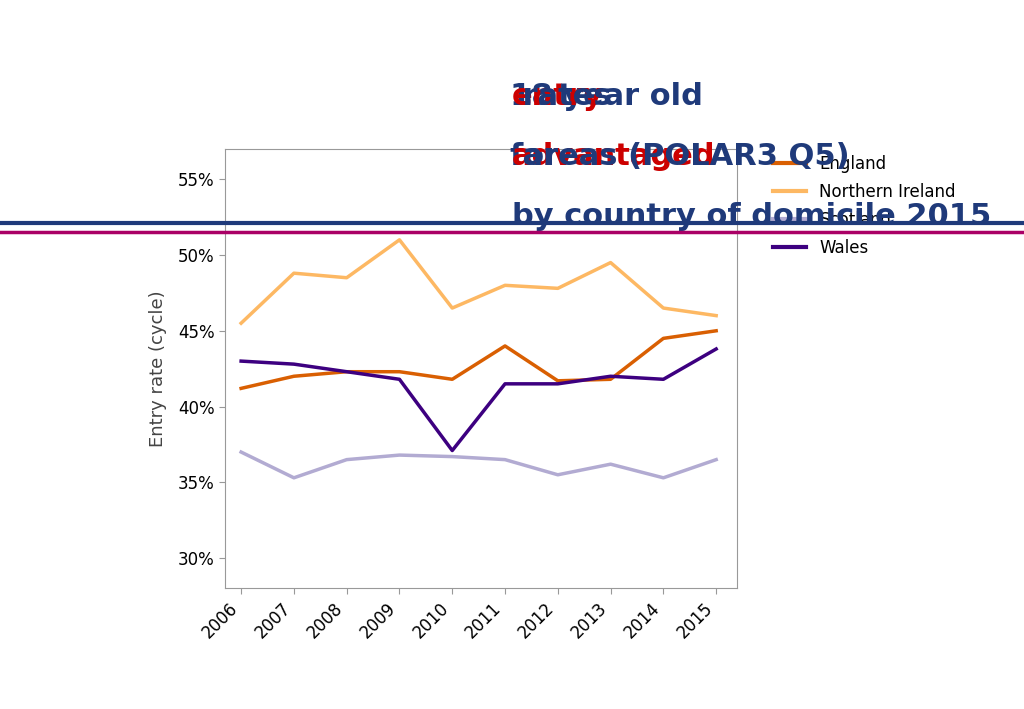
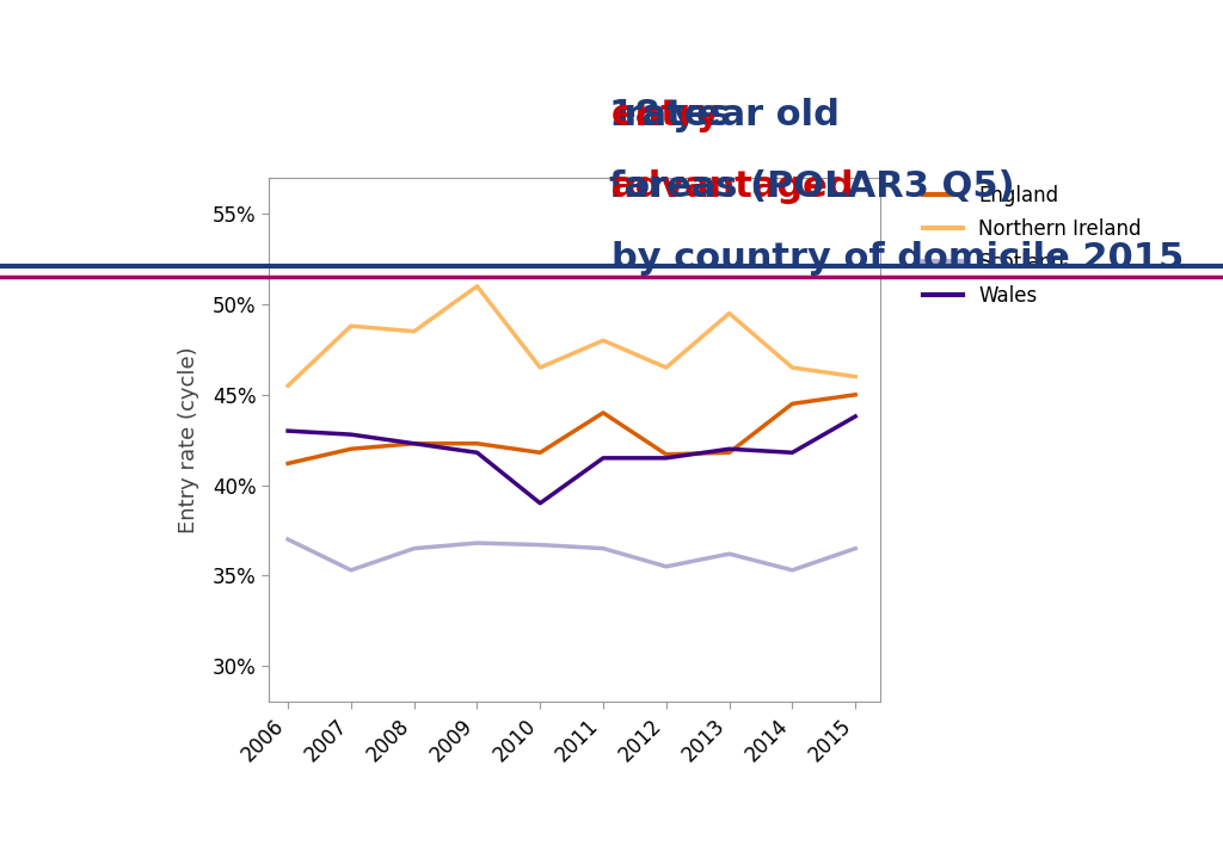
Wales/2010: 37.1% -> 39.0%
Northern Ireland/2012: 47.8% -> 46.5%
